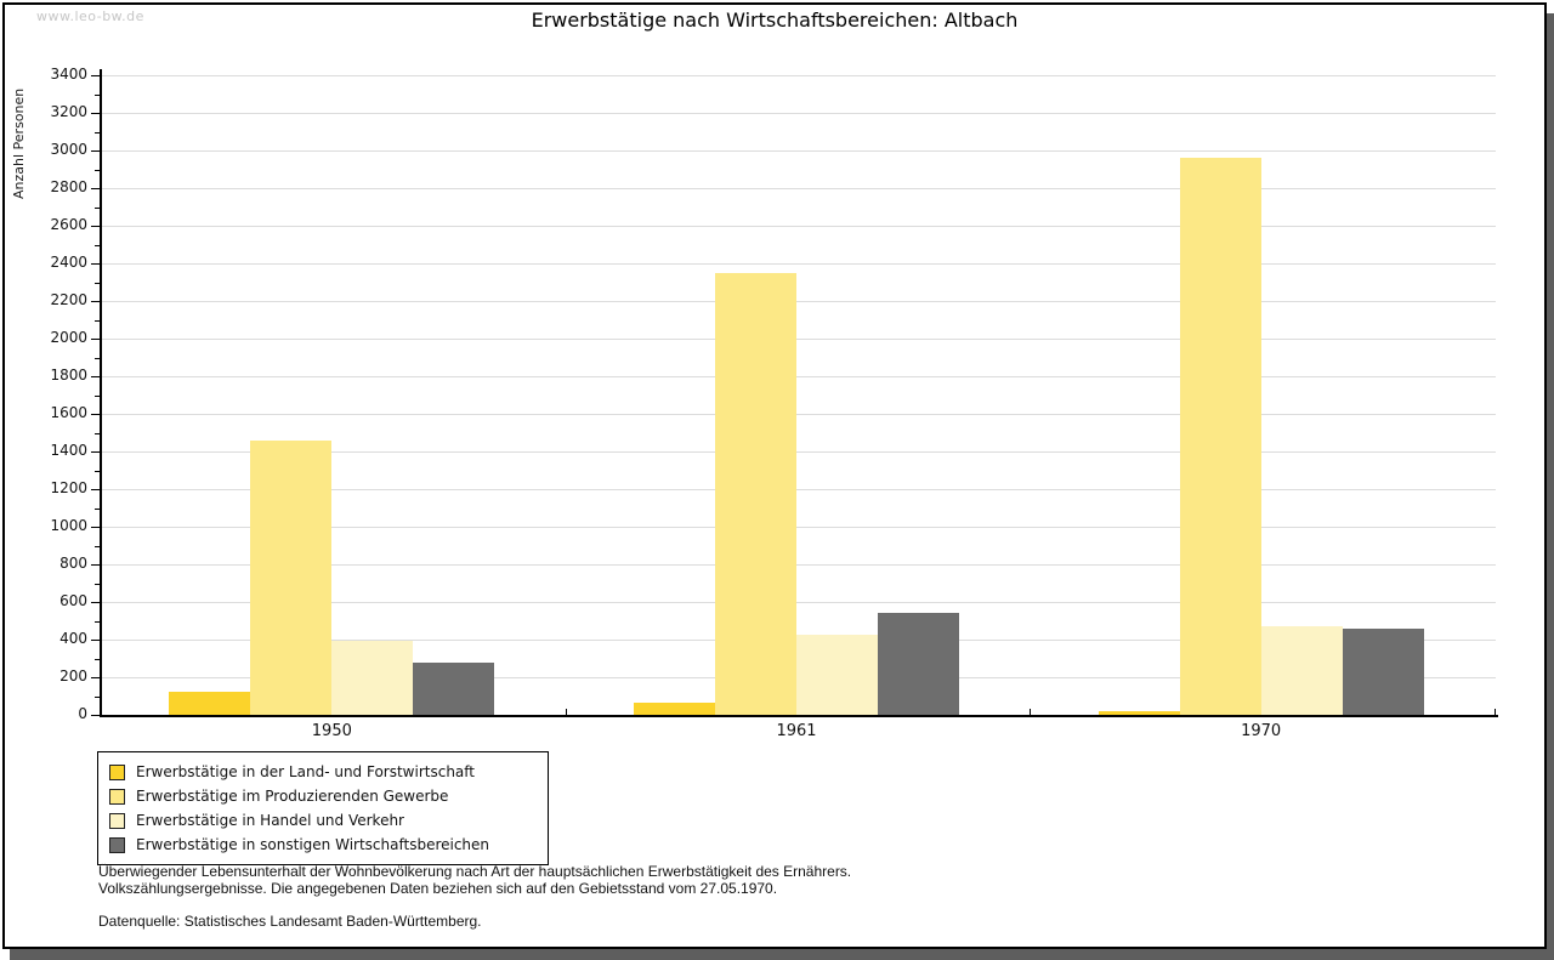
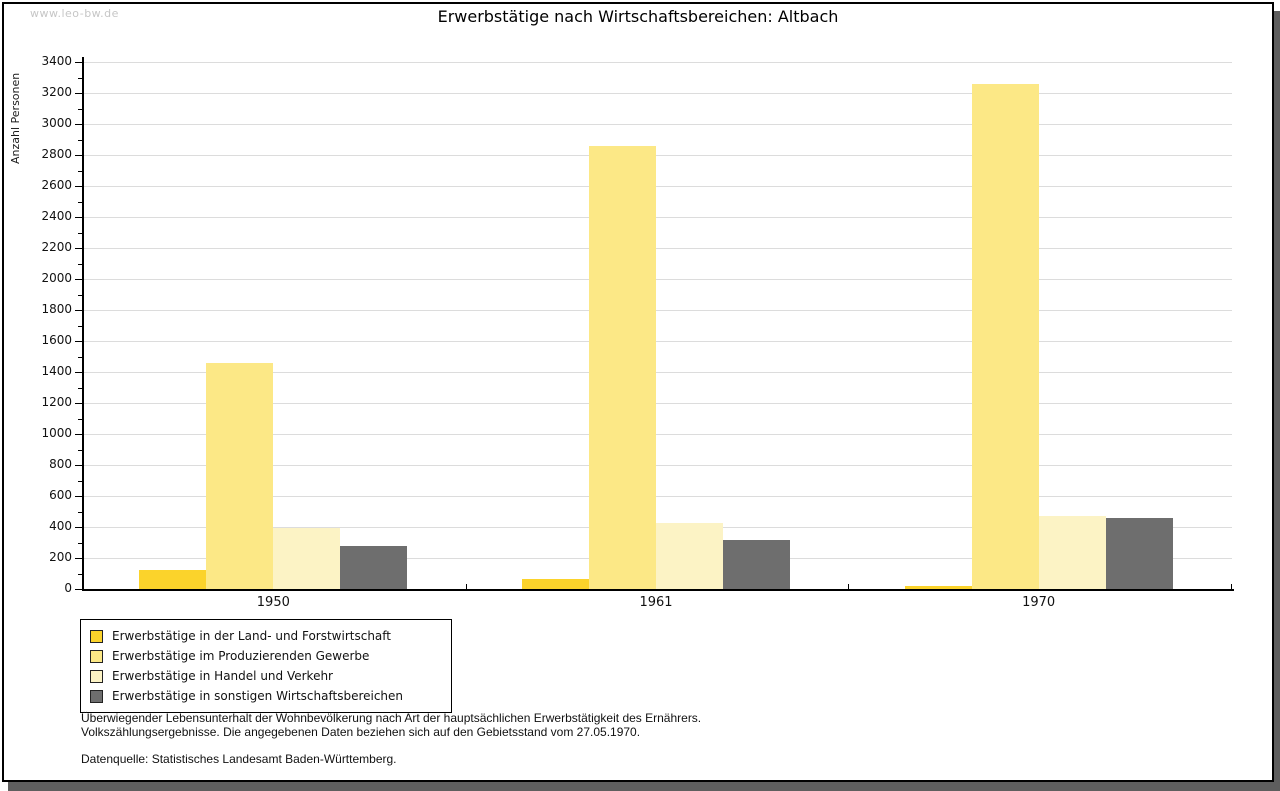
Erwerbstätige im Produzierenden Gewerbe/1961: 2350 -> 2860
Erwerbstätige in sonstigen Wirtschaftsbereichen/1961: 540 -> 320
Erwerbstätige im Produzierenden Gewerbe/1970: 2960 -> 3260
